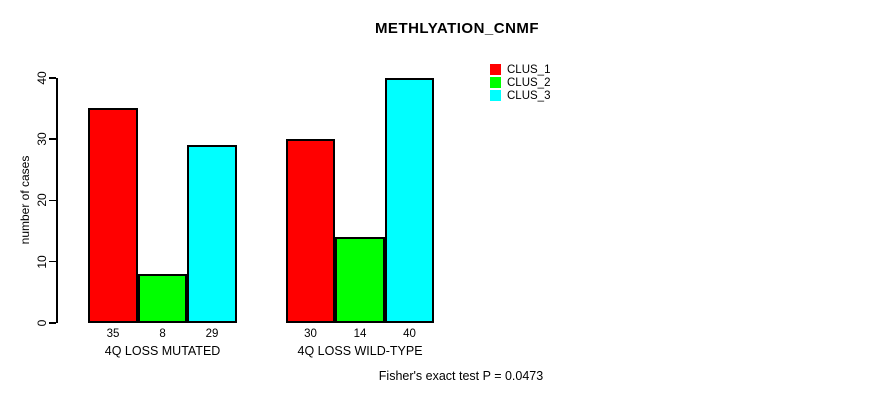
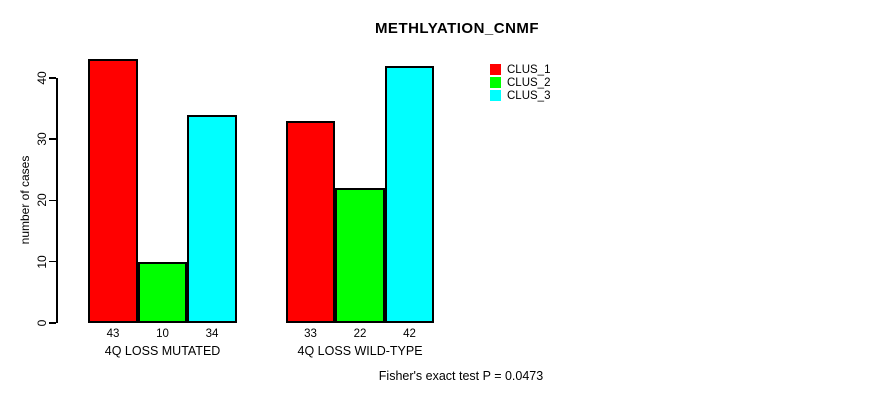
CLUS_1/4Q LOSS MUTATED: 35 -> 43
CLUS_2/4Q LOSS MUTATED: 8 -> 10
CLUS_3/4Q LOSS MUTATED: 29 -> 34
CLUS_1/4Q LOSS WILD-TYPE: 30 -> 33
CLUS_2/4Q LOSS WILD-TYPE: 14 -> 22
CLUS_3/4Q LOSS WILD-TYPE: 40 -> 42
